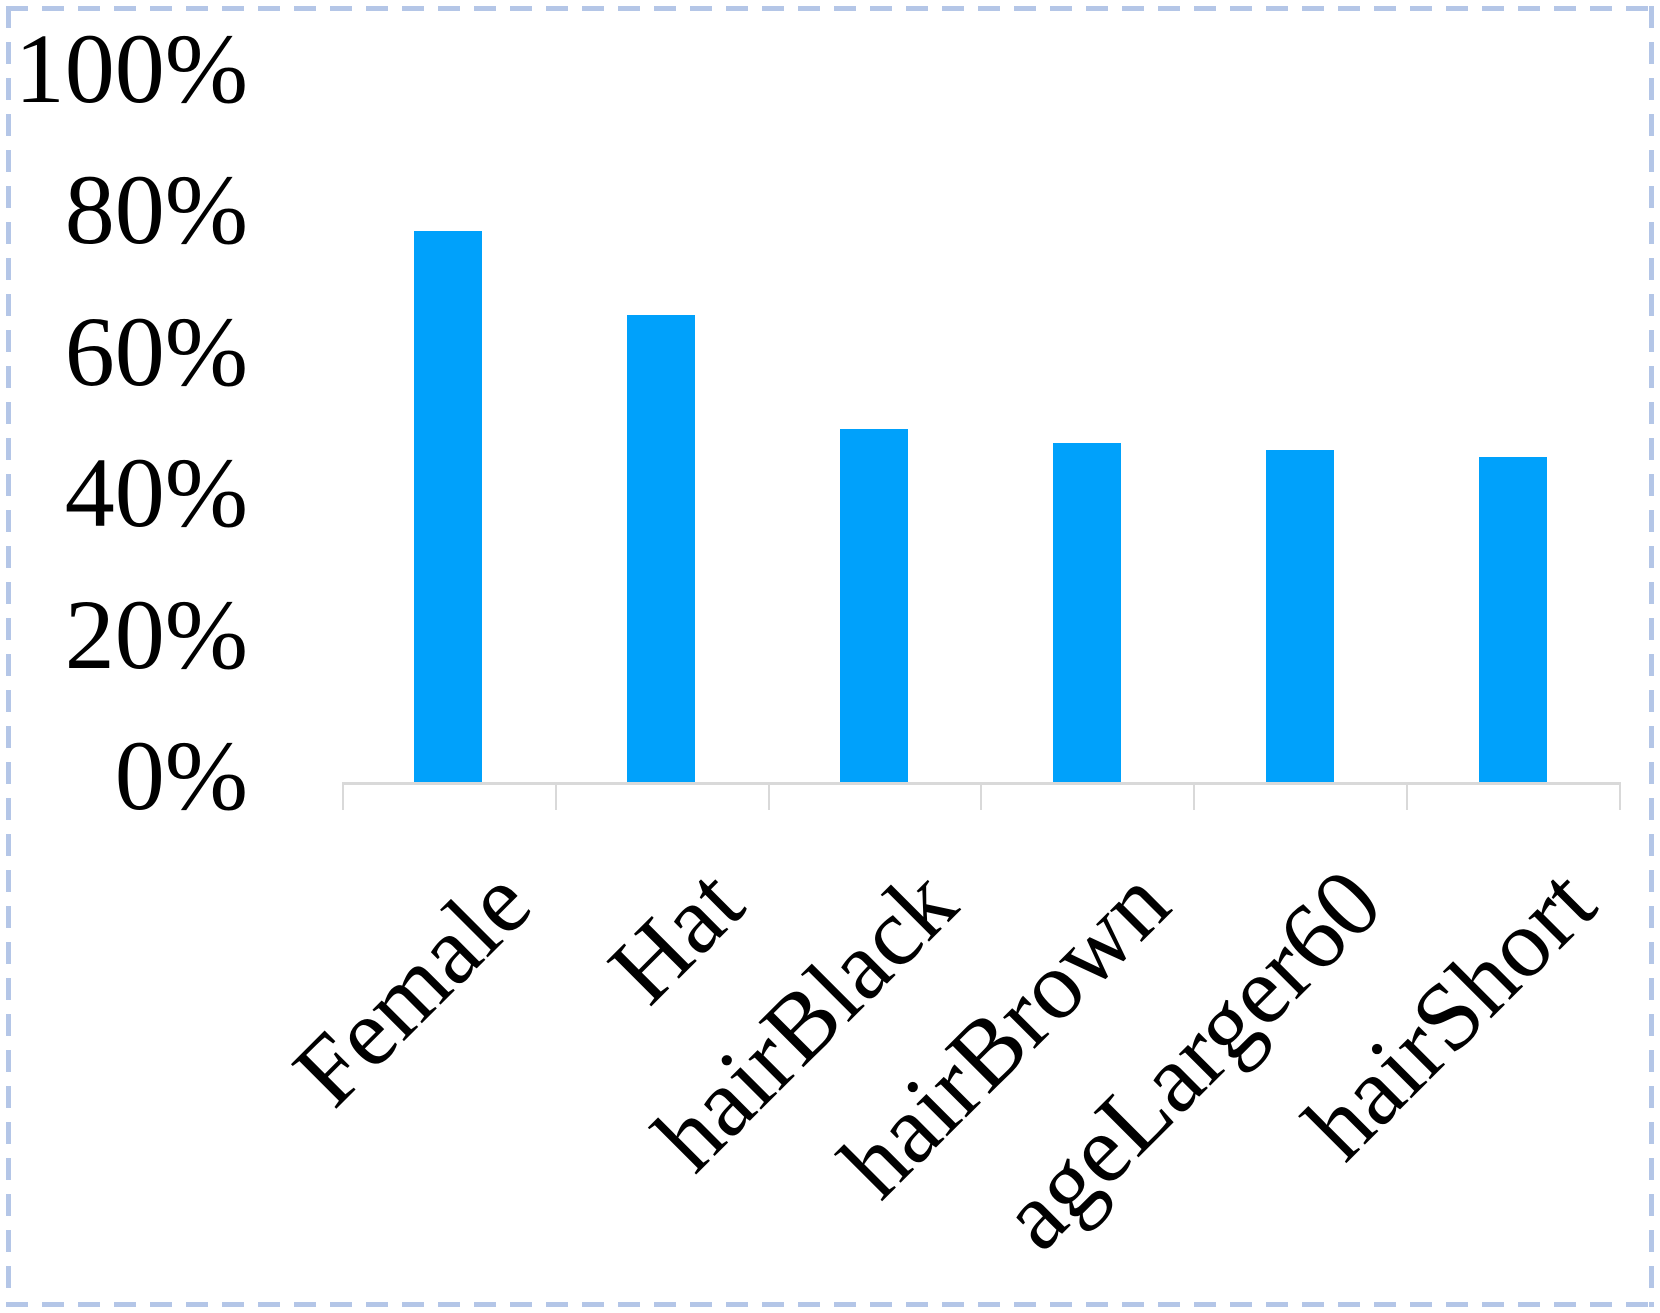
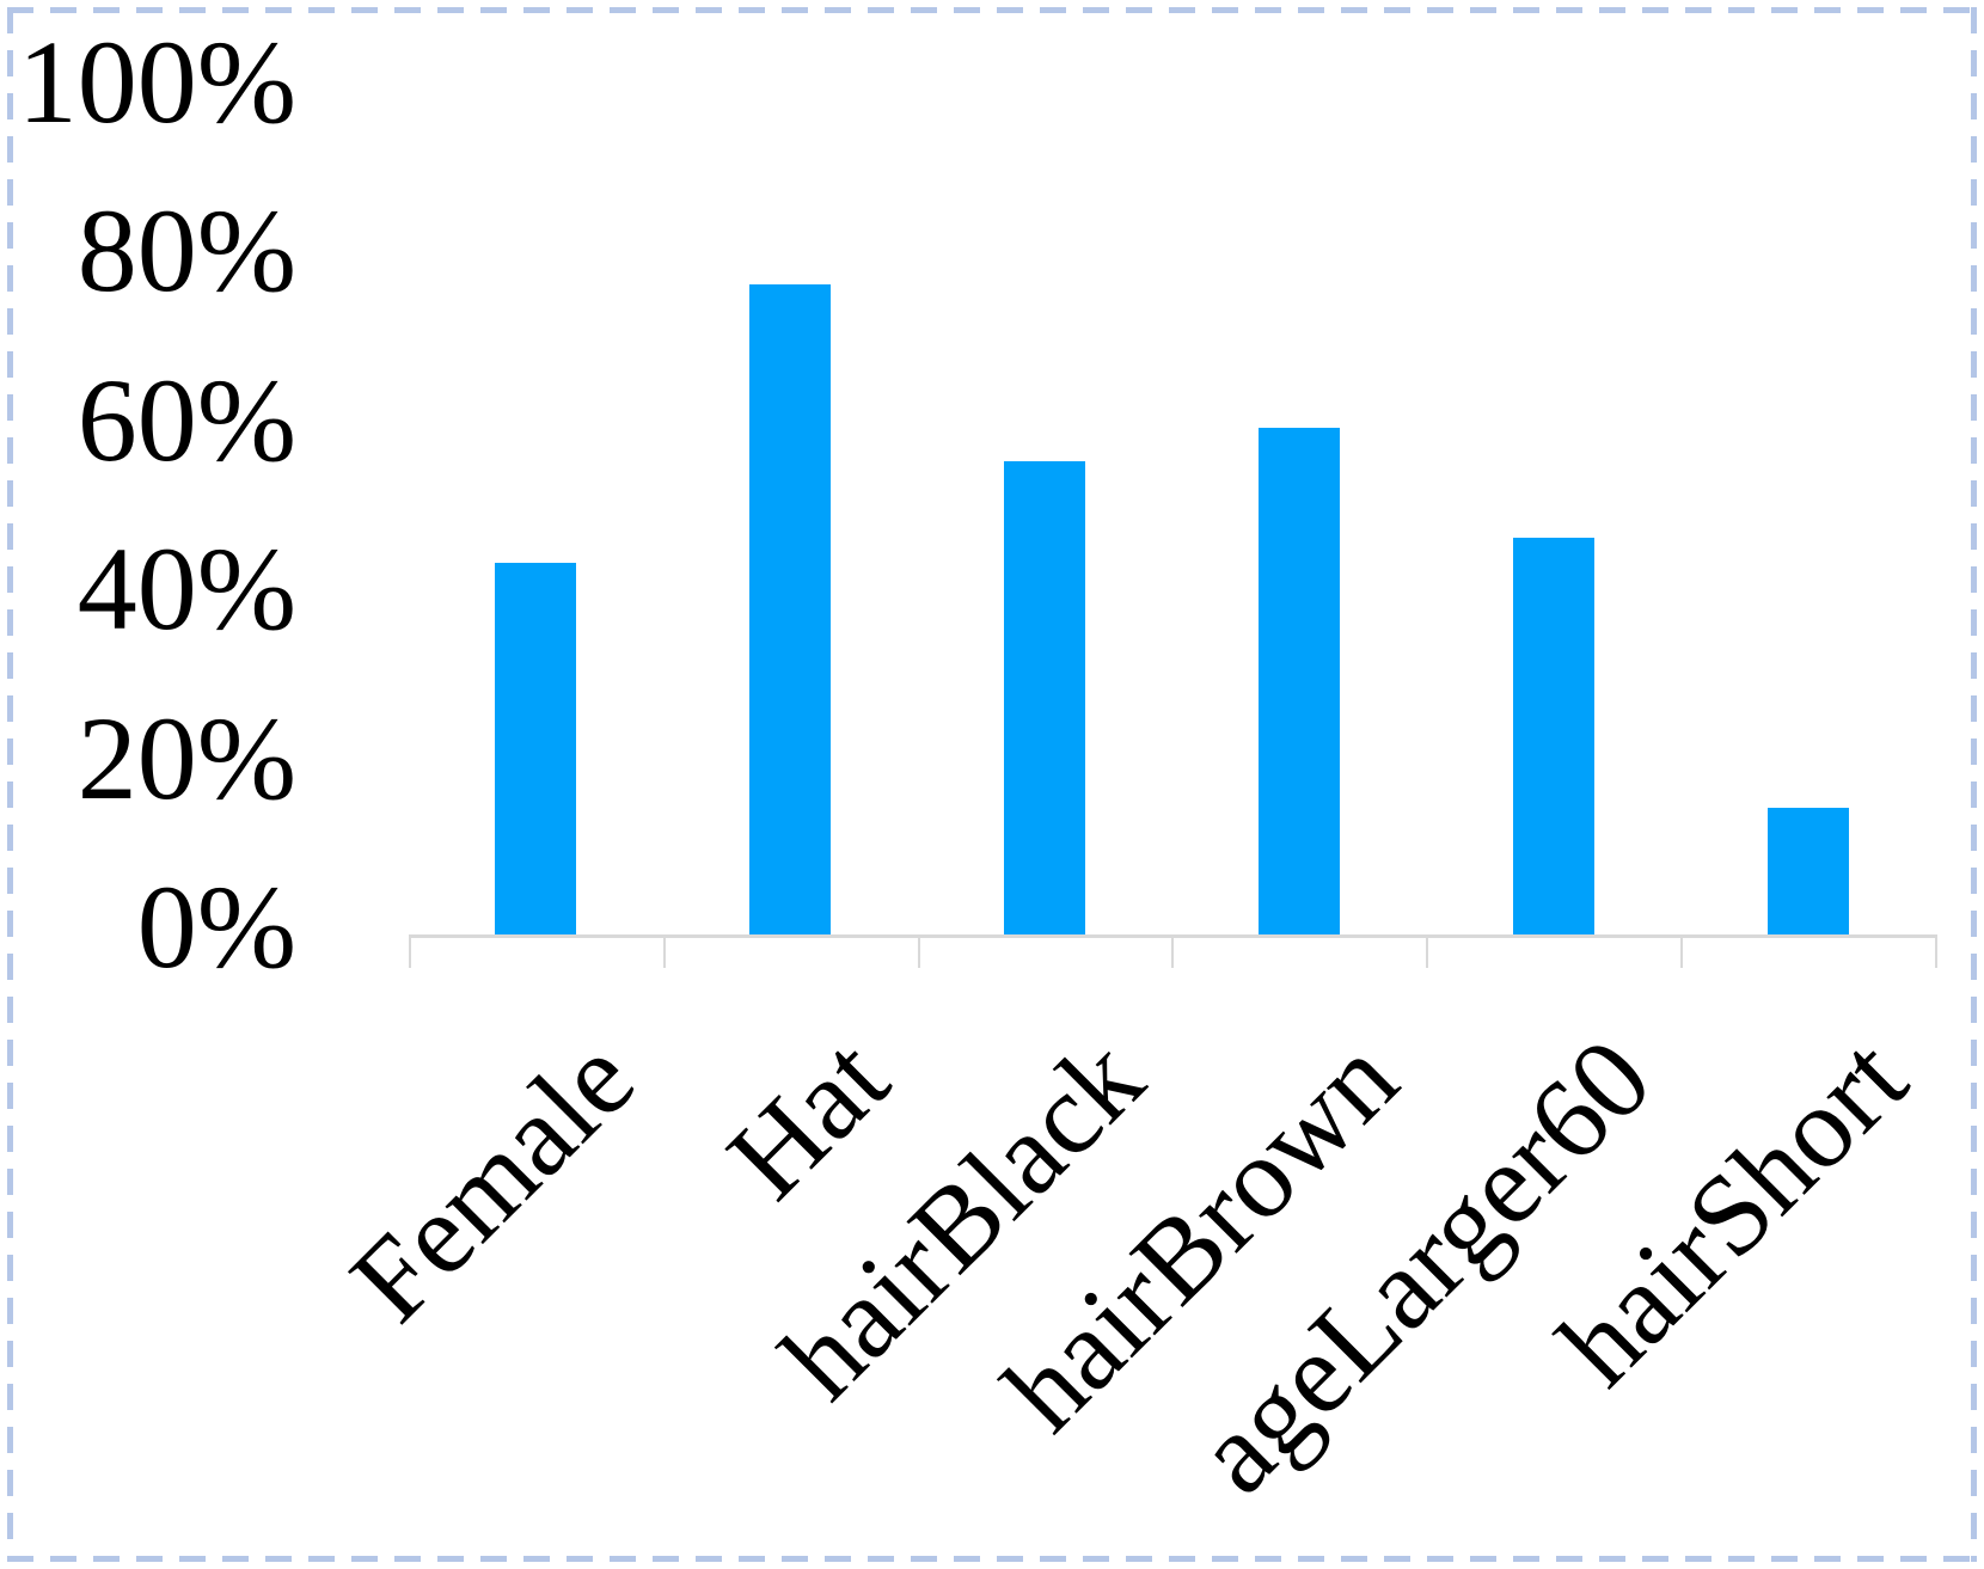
Female: 78% -> 44%
Hat: 66% -> 77%
hairBlack: 50% -> 56%
hairBrown: 48% -> 60%
hairShort: 46% -> 15%
